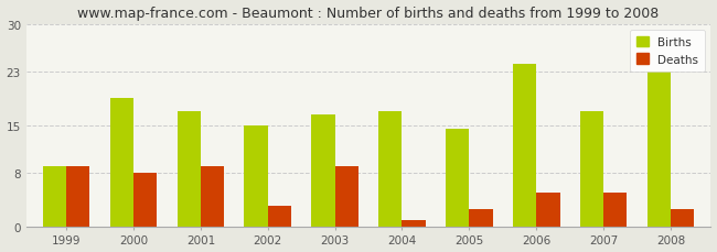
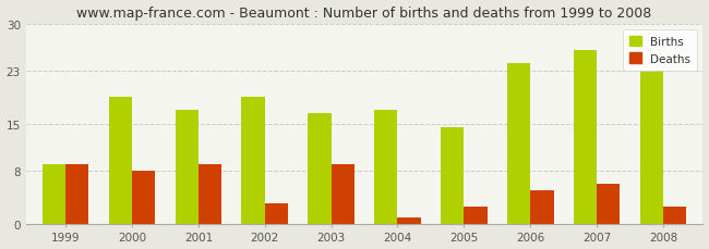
Births/2002: 15.0 -> 19.0
Births/2007: 17.0 -> 26.0
Deaths/2007: 5.0 -> 6.0
